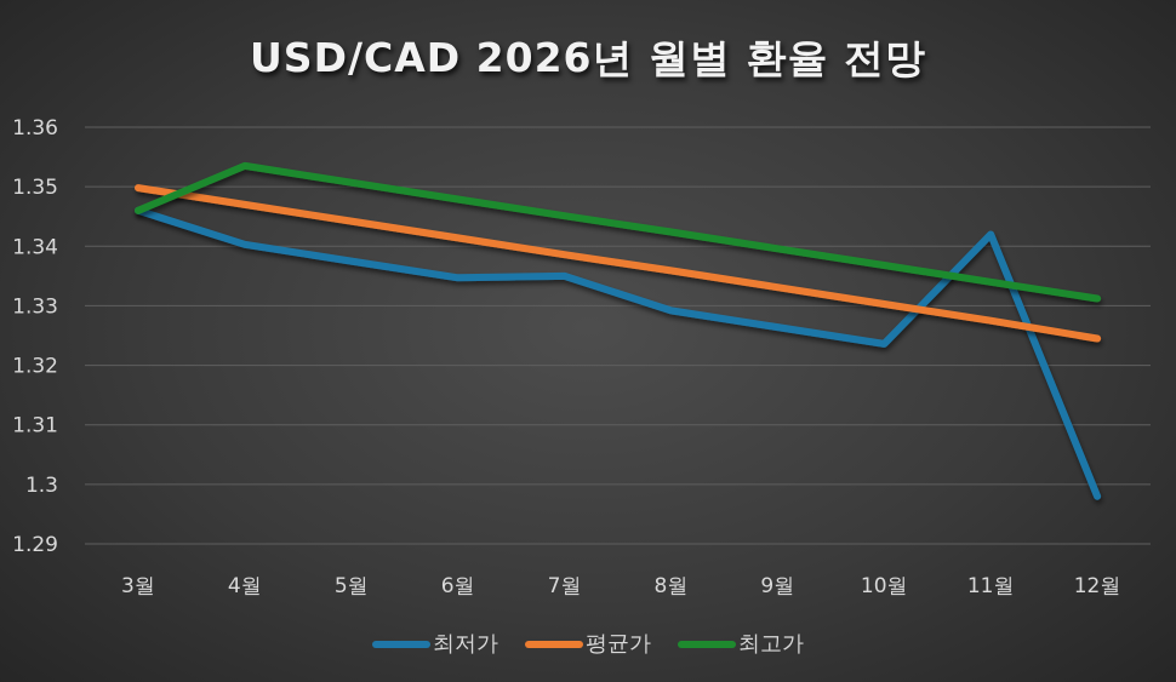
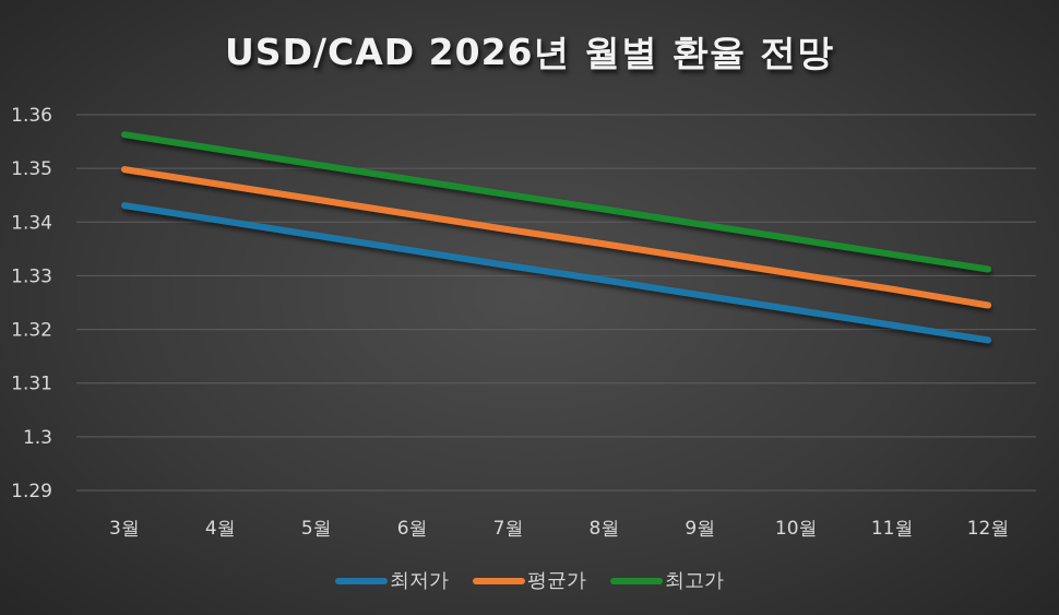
최저가/3월: 1.346 -> 1.343
최고가/3월: 1.346 -> 1.356
최저가/7월: 1.335 -> 1.332
최저가/11월: 1.342 -> 1.321
최저가/12월: 1.298 -> 1.318
